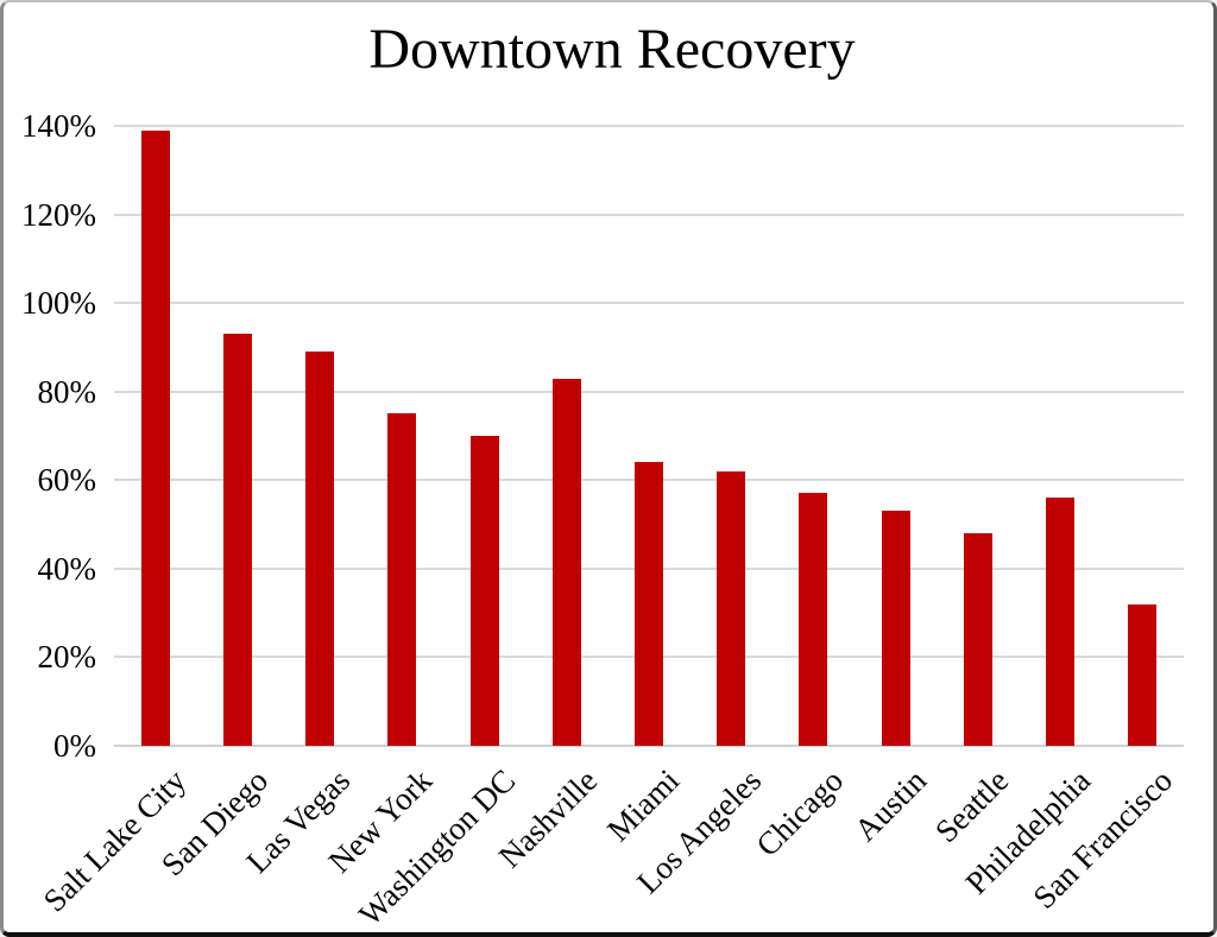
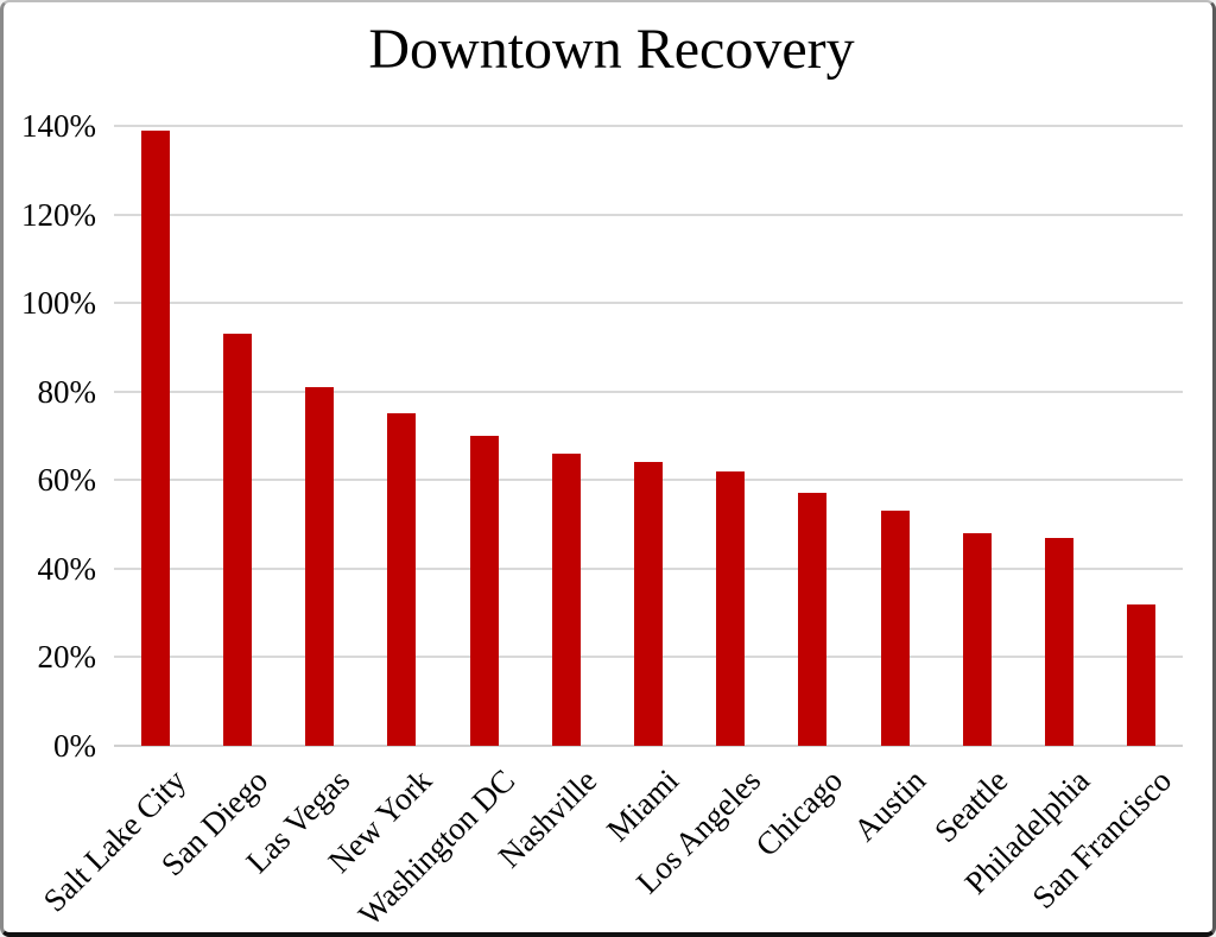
Las Vegas: 89% -> 81%
Nashville: 83% -> 66%
Philadelphia: 56% -> 47%
